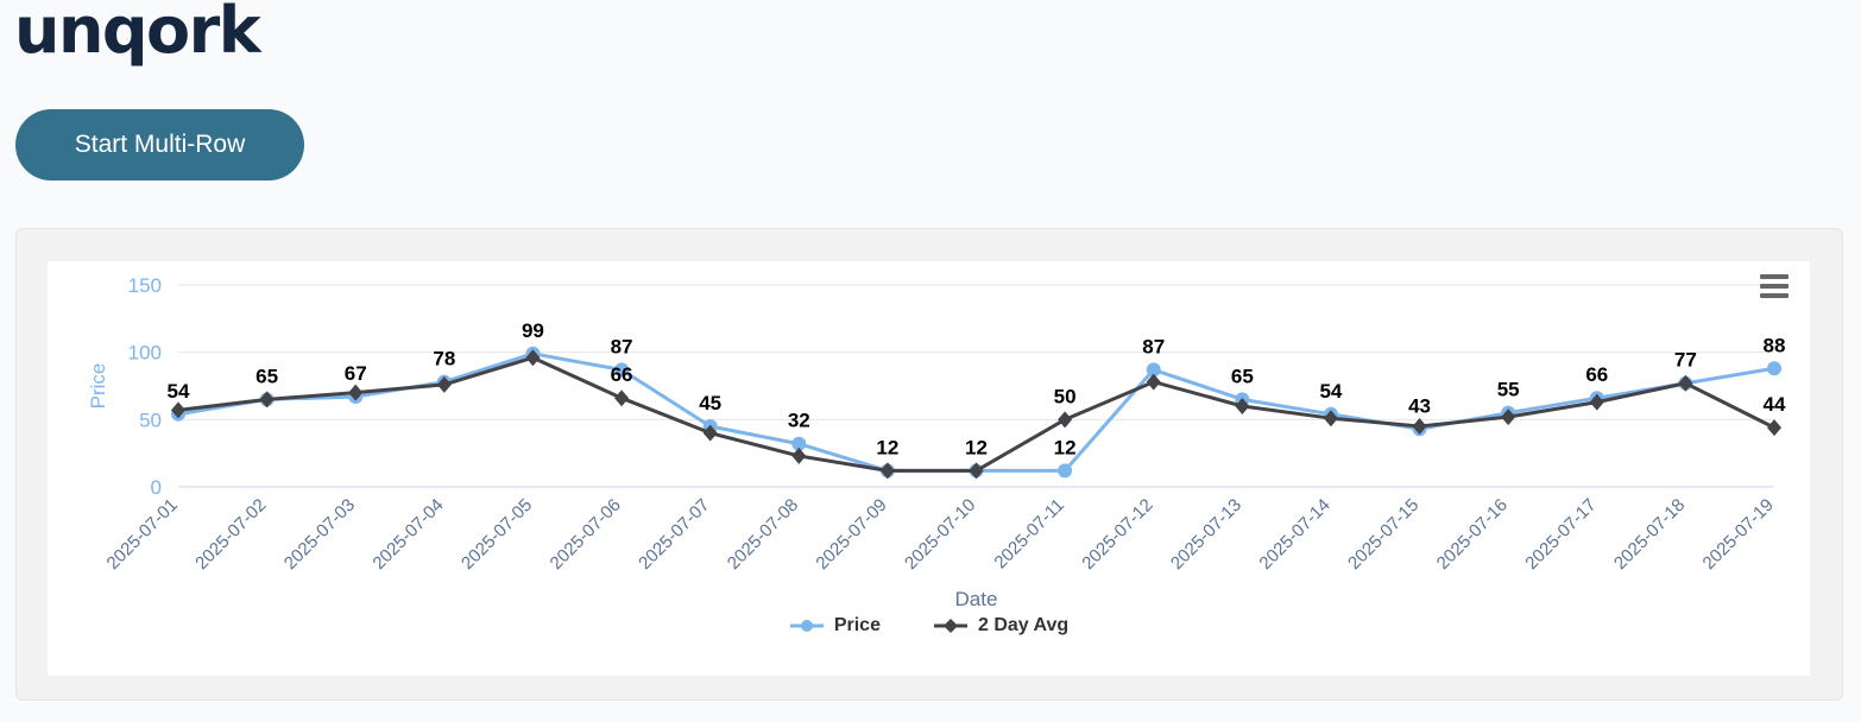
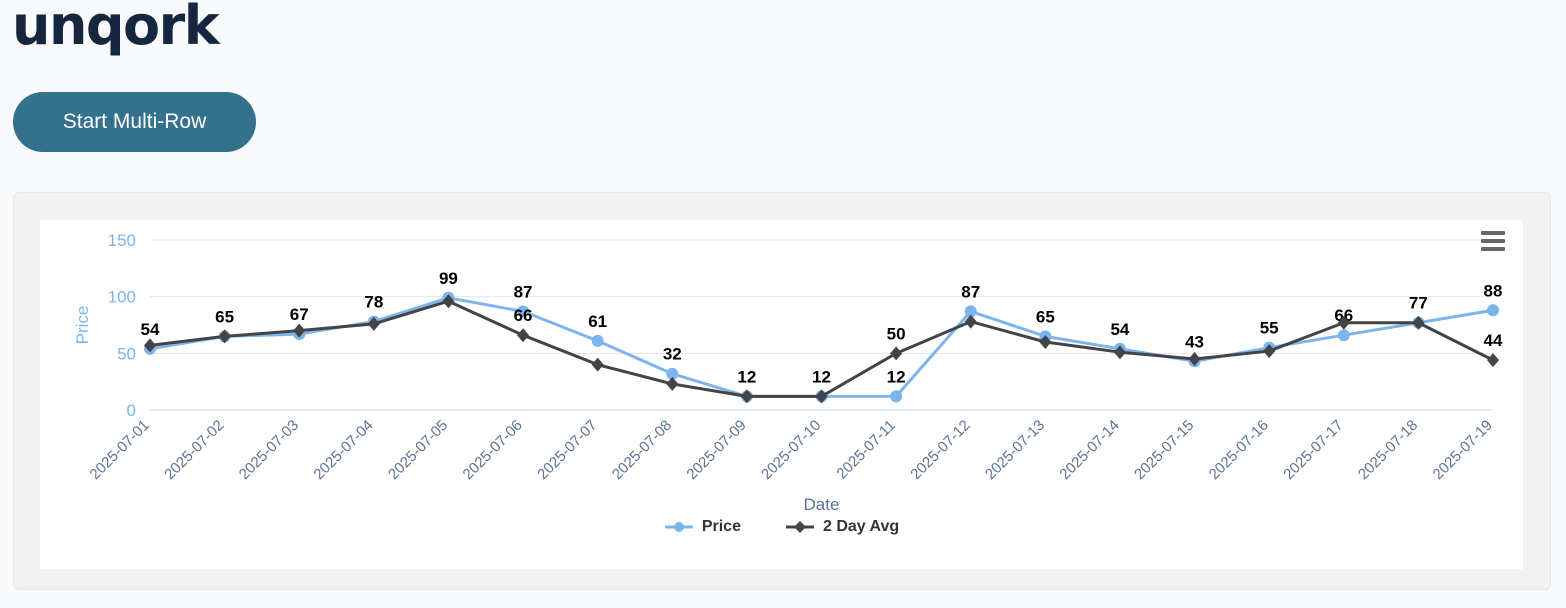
Price/2025-07-07: 45 -> 61
2 Day Avg/2025-07-17: 63 -> 77
